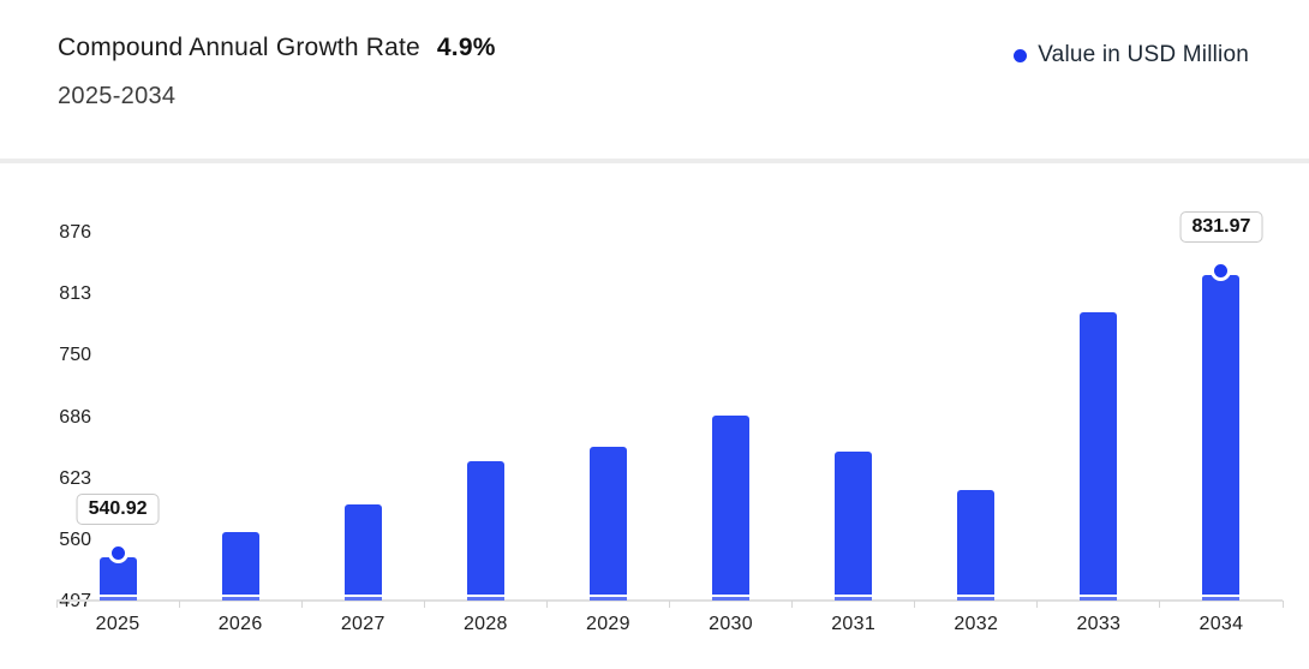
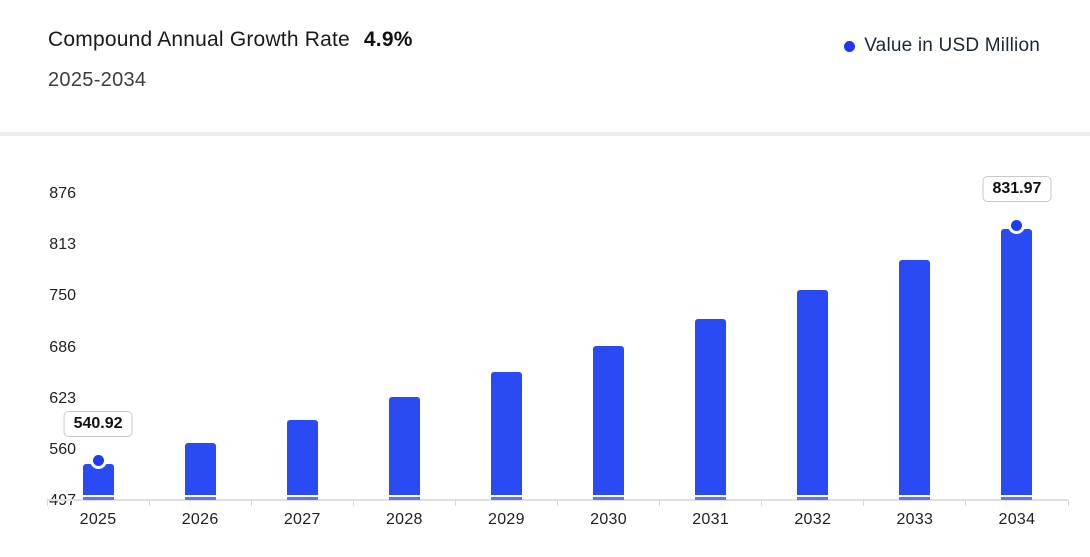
2028: 640 -> 620
2031: 650 -> 720
2032: 610 -> 760
